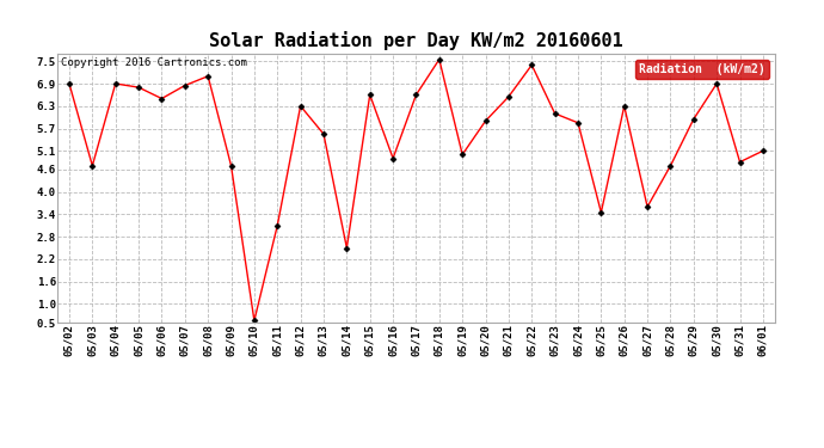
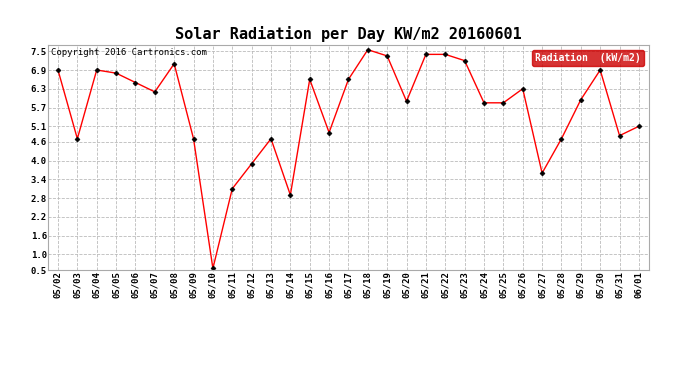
05/07: 6.85 -> 6.20
05/12: 6.30 -> 3.90
05/13: 5.55 -> 4.70
05/14: 2.50 -> 2.90
05/19: 5.00 -> 7.35
05/21: 6.55 -> 7.40
05/23: 6.10 -> 7.20
05/25: 3.45 -> 5.85
